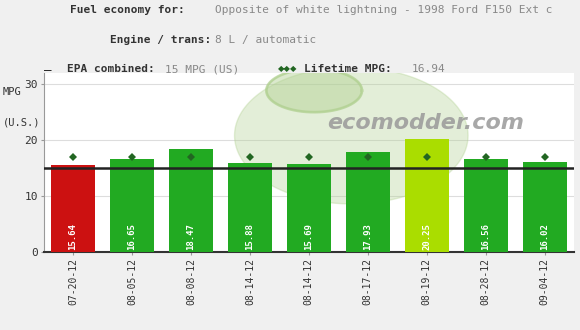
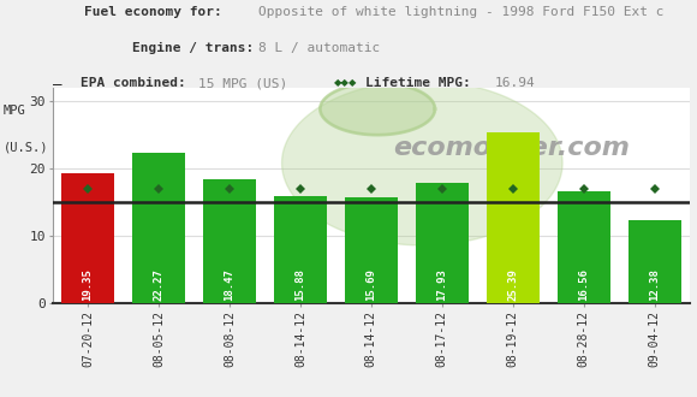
07-20-12: 15.64 -> 19.35
08-05-12: 16.65 -> 22.27
08-19-12: 20.25 -> 25.39
09-04-12: 16.02 -> 12.38
